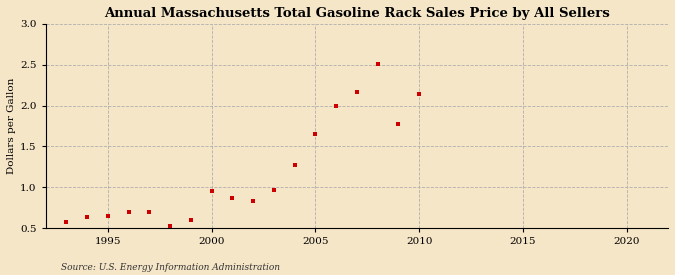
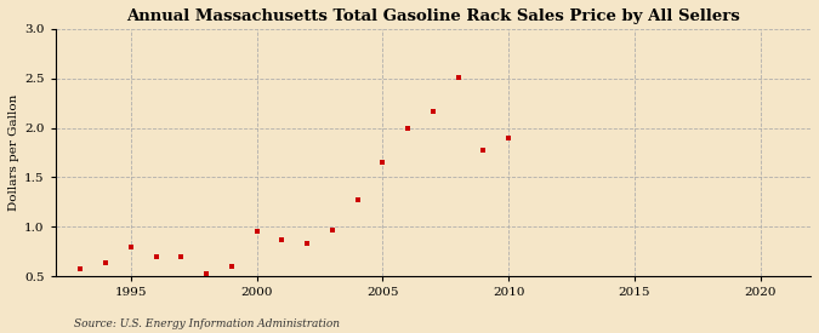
1995: 0.65 -> 0.80
2010: 2.14 -> 1.90
